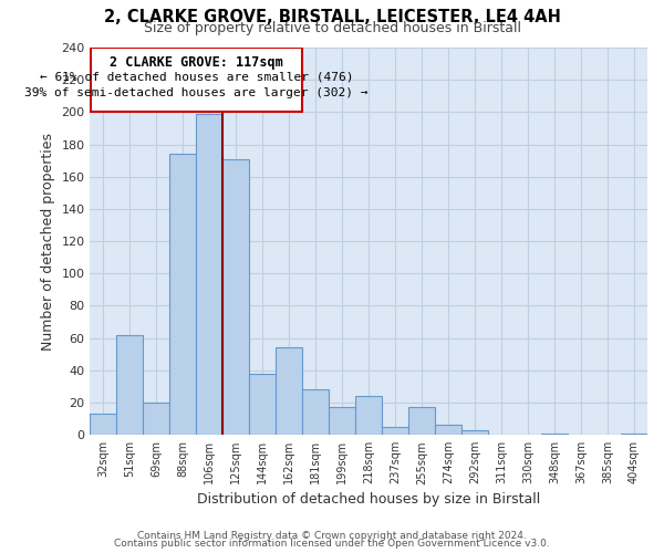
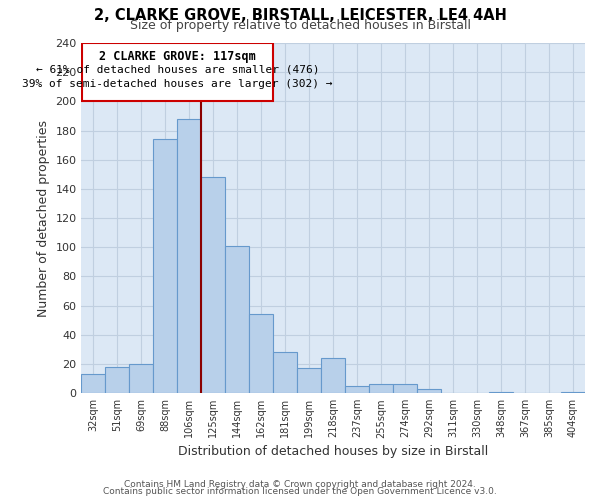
51sqm: 62 -> 18
106sqm: 199 -> 188
125sqm: 171 -> 148
144sqm: 38 -> 101
255sqm: 17 -> 6
